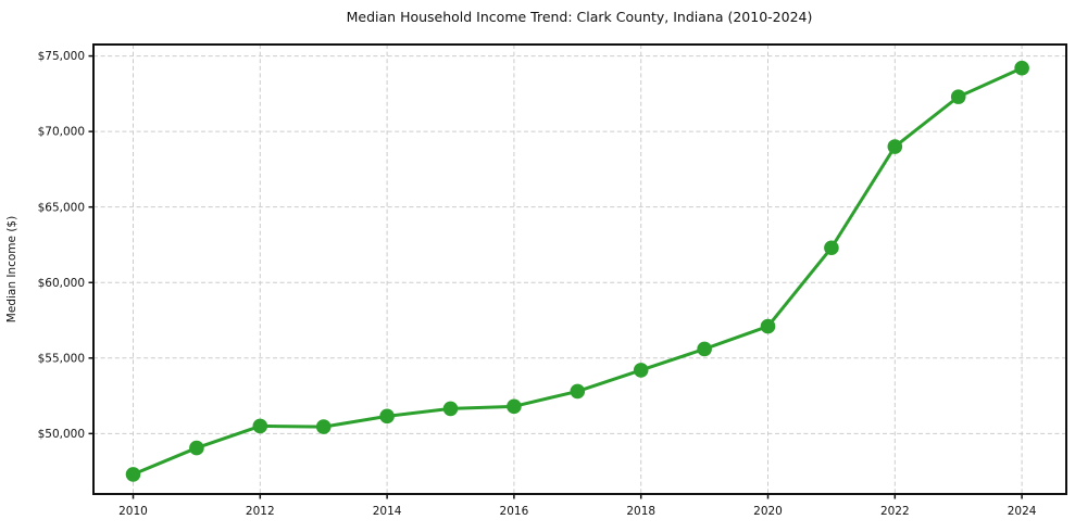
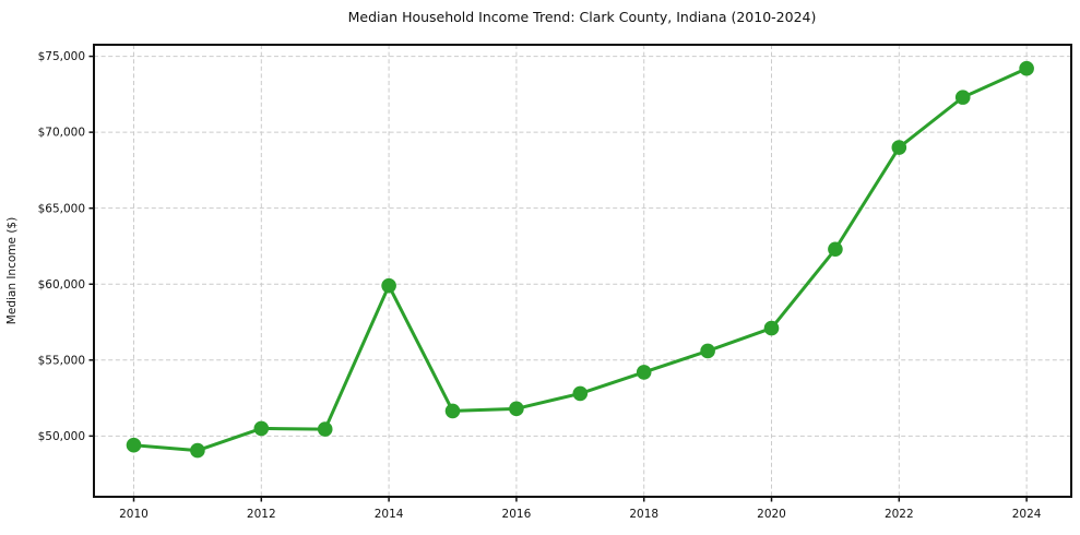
2010: $47300 -> $49400
2014: $51200 -> $59900
